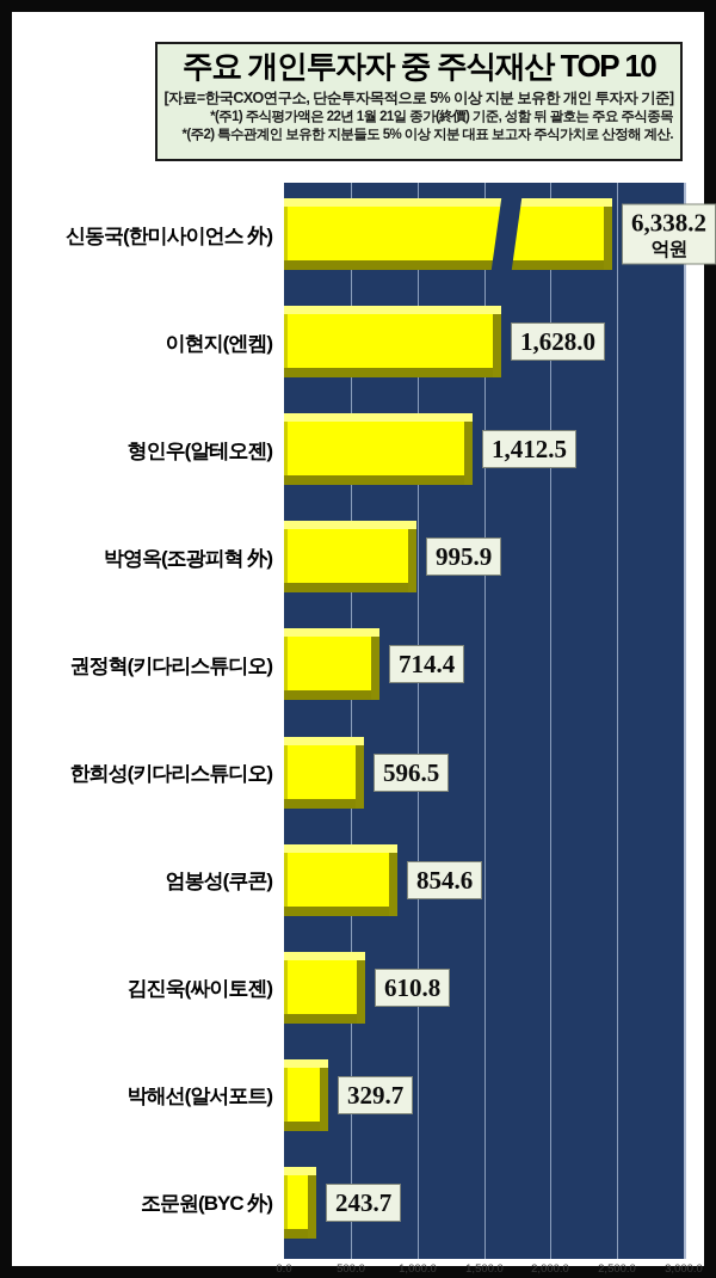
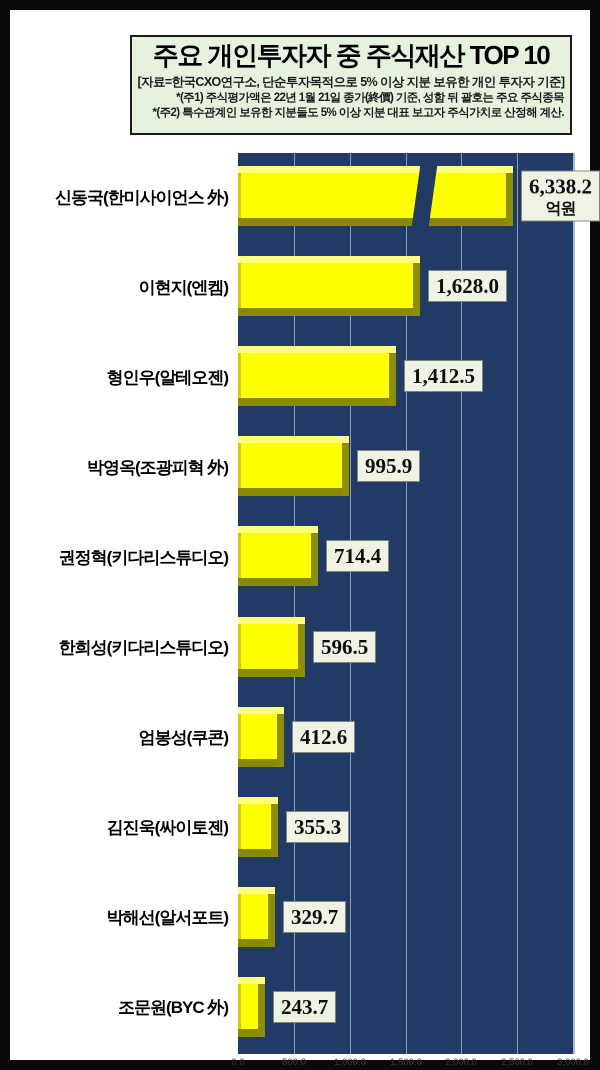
엄봉성(쿠콘): 854.6 -> 412.6
김진욱(싸이토젠): 610.8 -> 355.3
